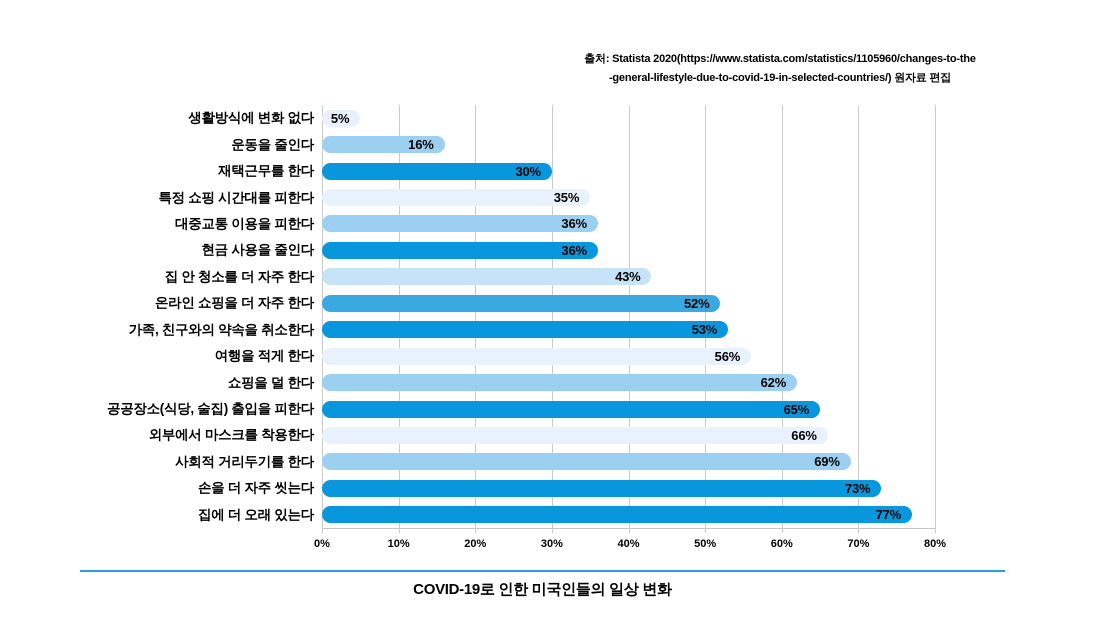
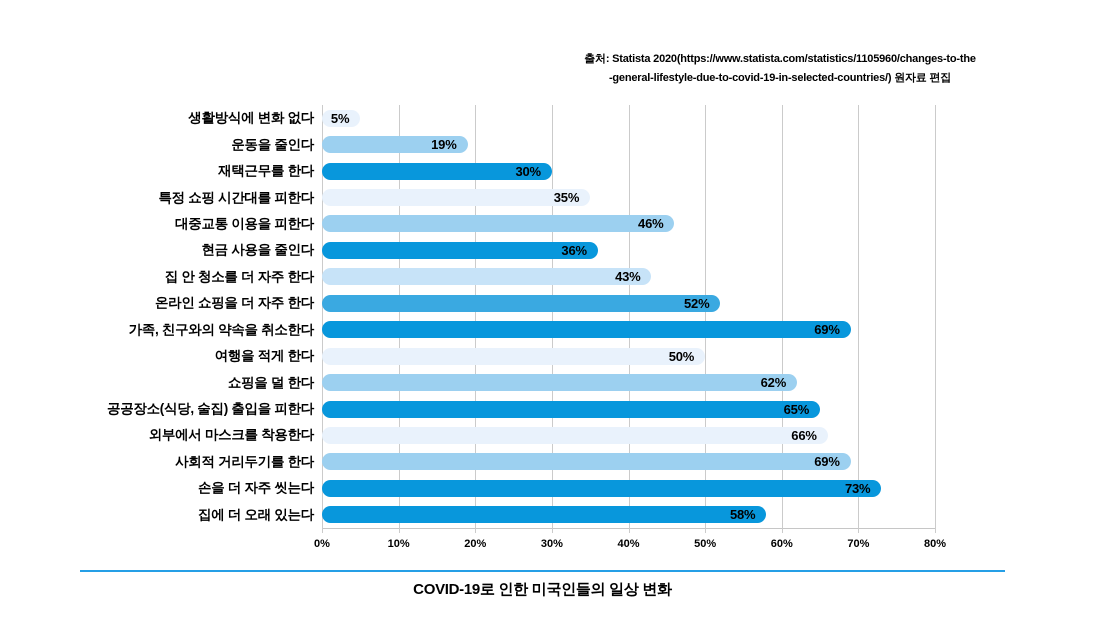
운동을 줄인다: 16% -> 19%
대중교통 이용을 피한다: 36% -> 46%
가족, 친구와의 약속을 취소한다: 53% -> 69%
여행을 적게 한다: 56% -> 50%
집에 더 오래 있는다: 77% -> 58%
